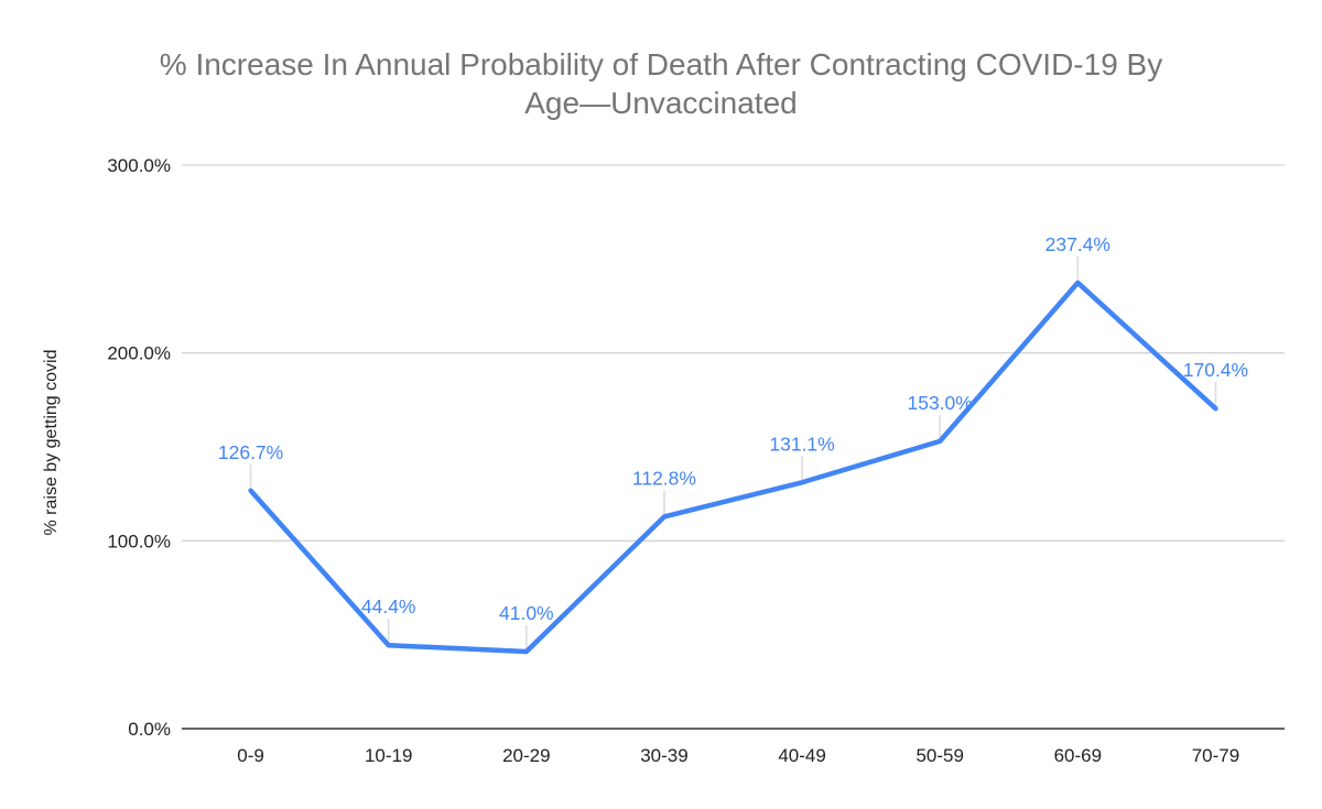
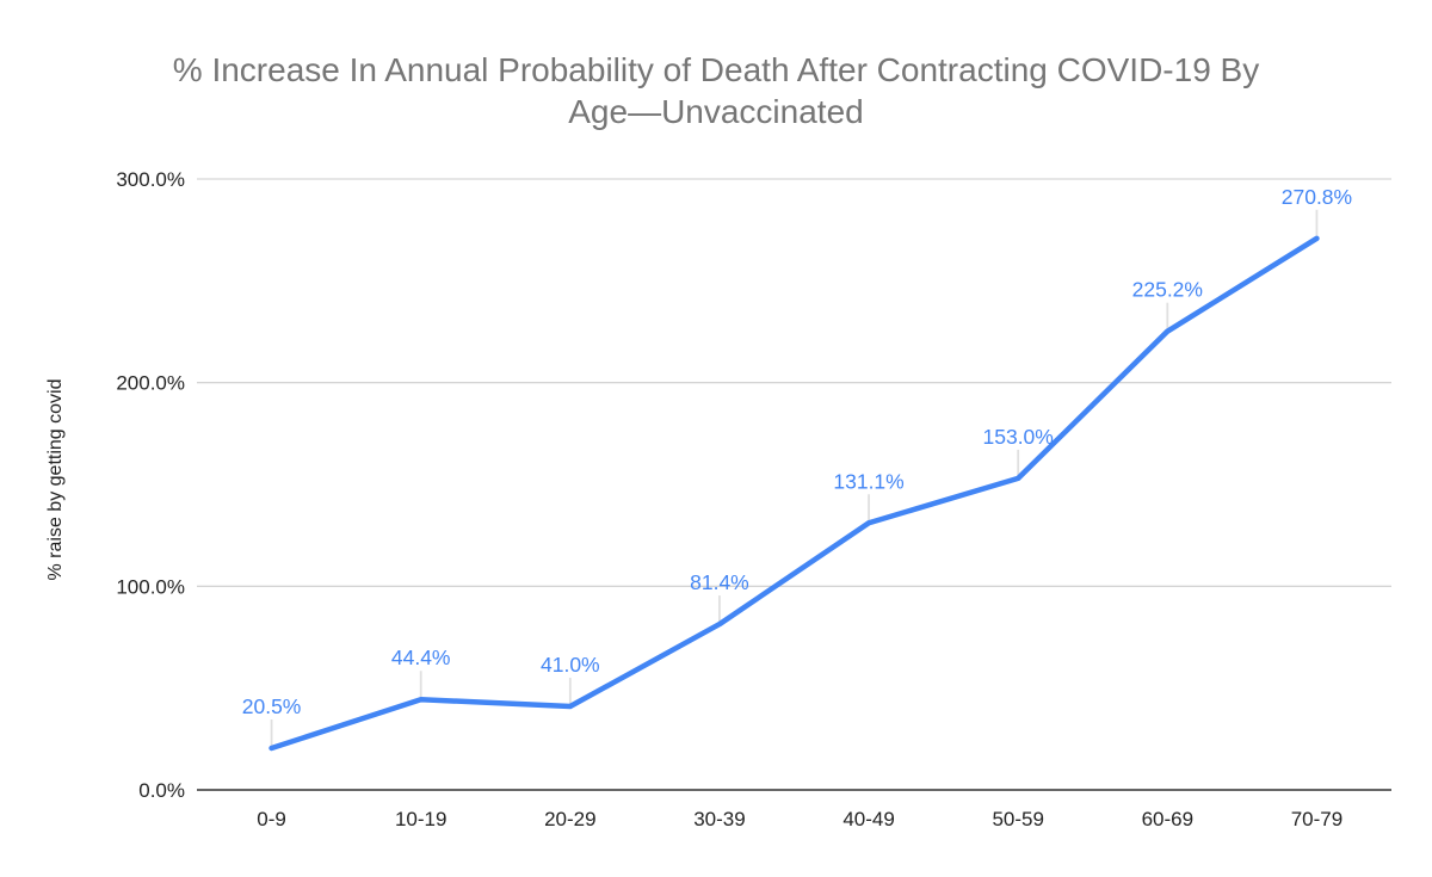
0-9: 126.7% -> 20.5%
30-39: 112.8% -> 81.4%
60-69: 237.4% -> 225.2%
70-79: 170.4% -> 270.8%
